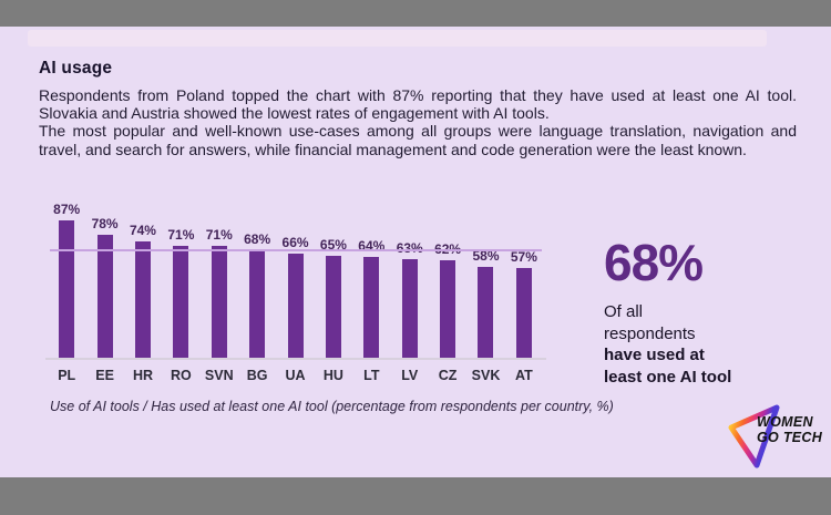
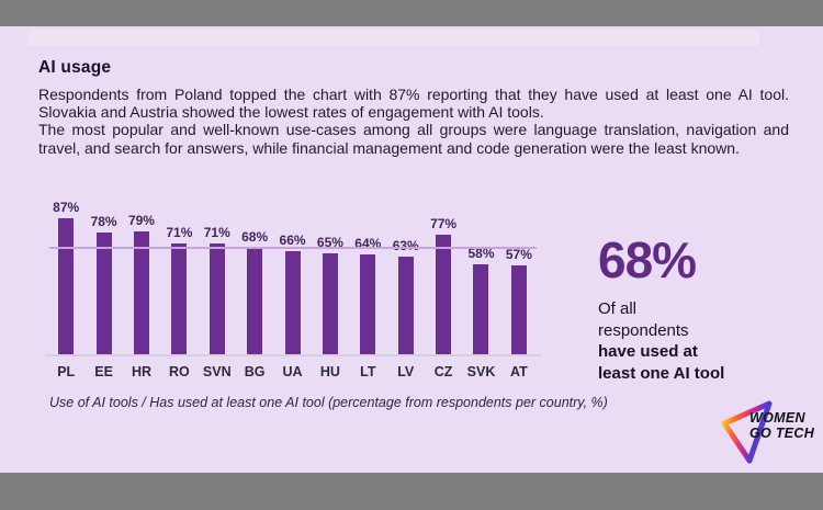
HR: 74% -> 79%
CZ: 62% -> 77%
